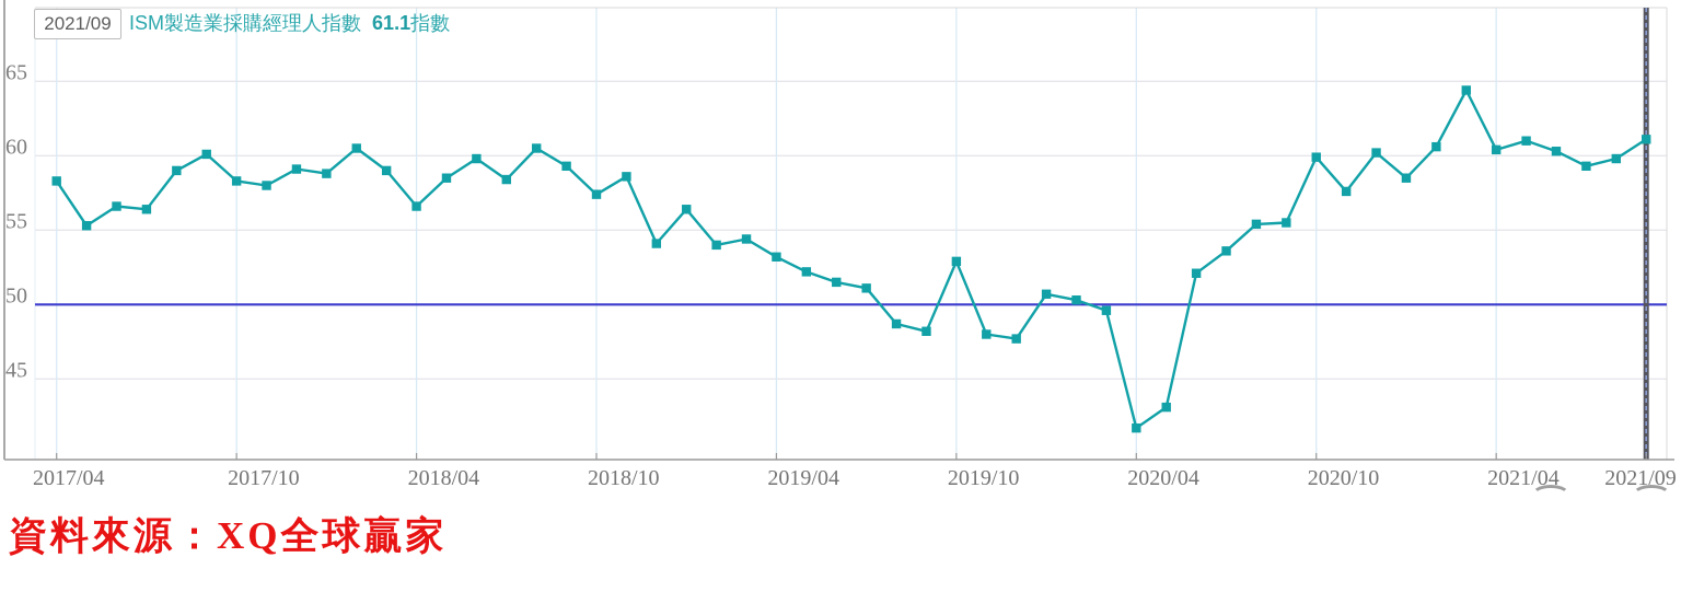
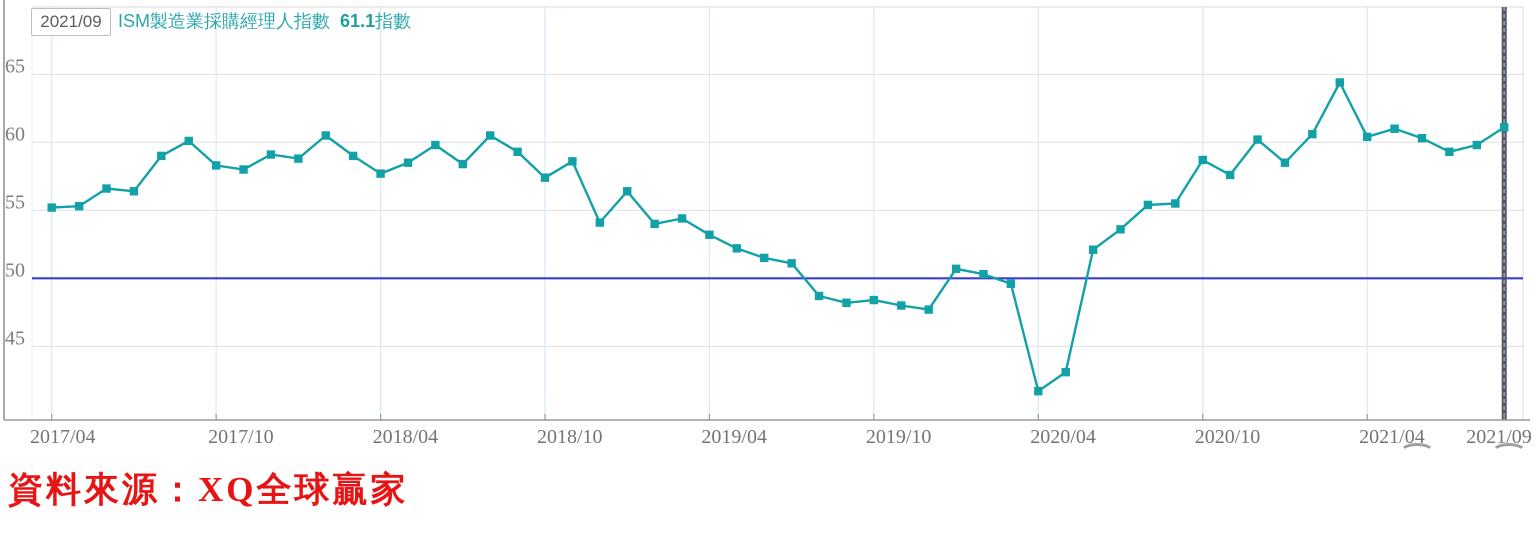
2017/04: 58.3 -> 55.2
2018/04: 56.6 -> 57.7
2019/10: 52.9 -> 48.4
2020/10: 59.9 -> 58.7
